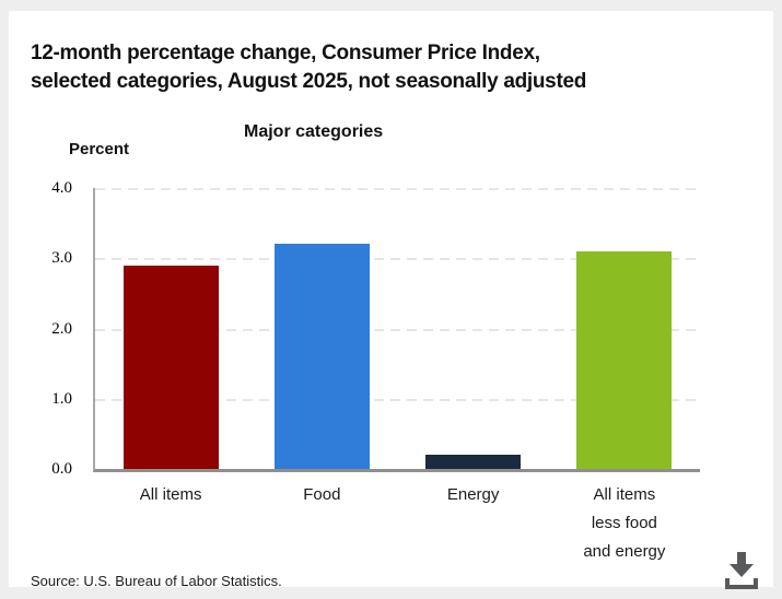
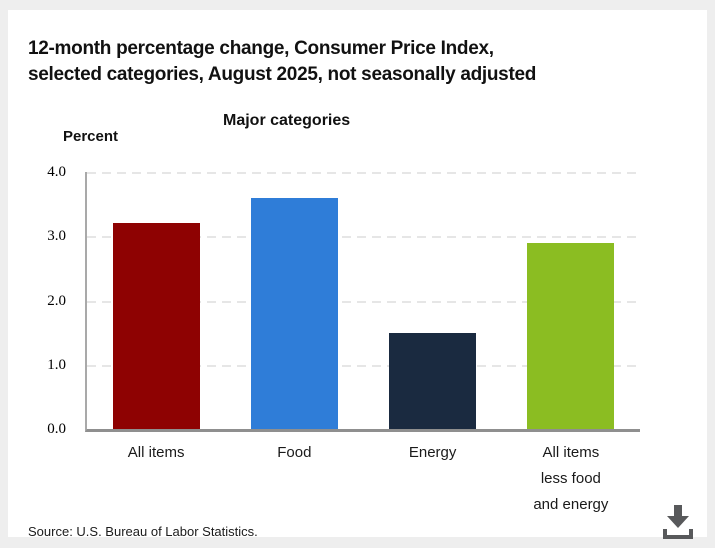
All items: 2.9 -> 3.2
Food: 3.2 -> 3.6
Energy: 0.2 -> 1.5
All items less food and energy: 3.1 -> 2.9
